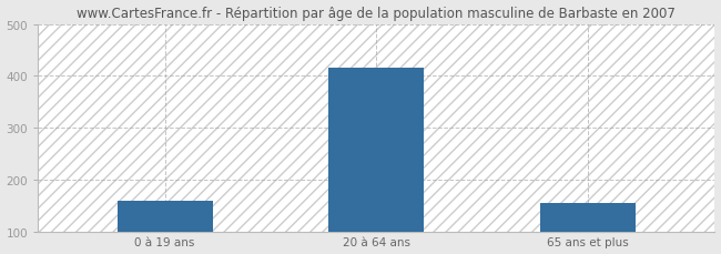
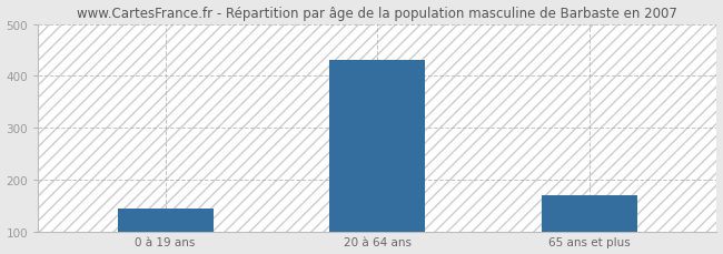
0 à 19 ans: 160 -> 145
20 à 64 ans: 415 -> 430
65 ans et plus: 155 -> 170
